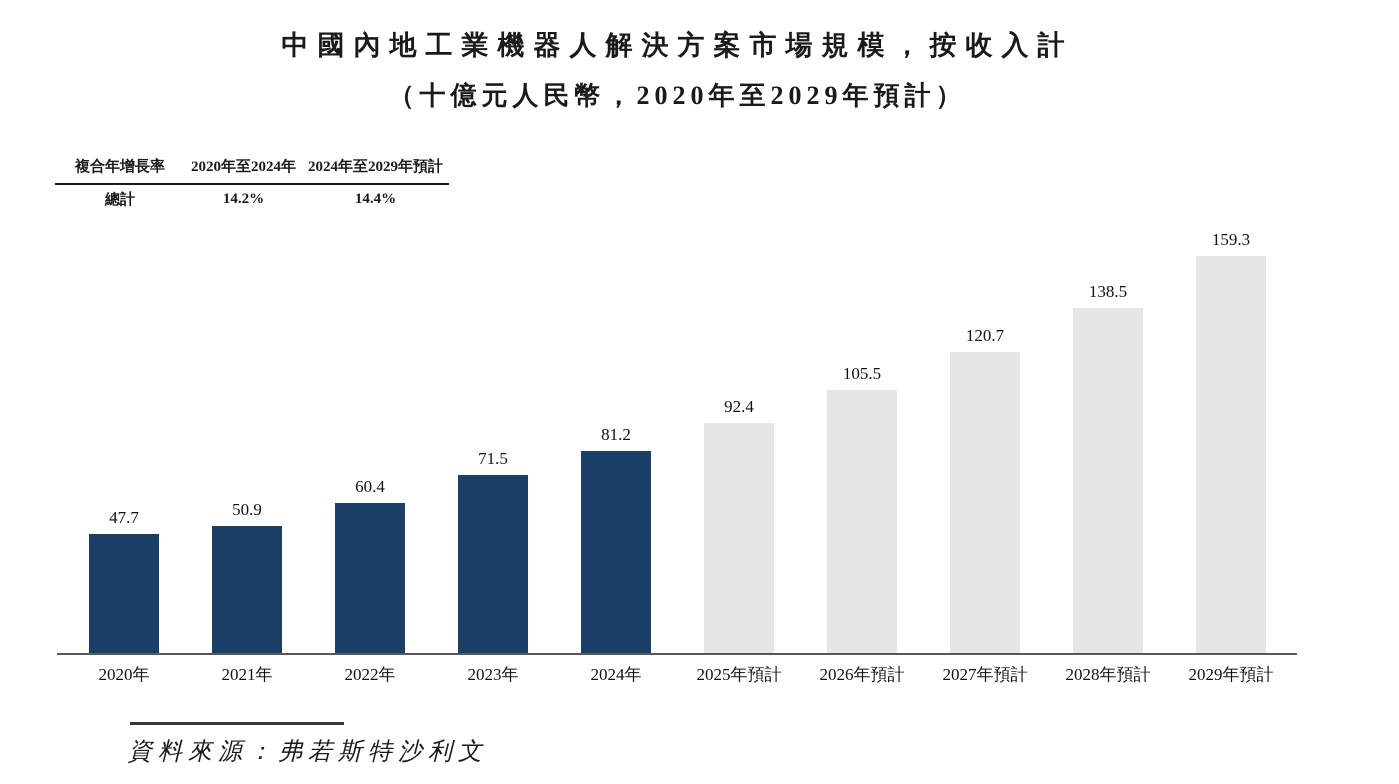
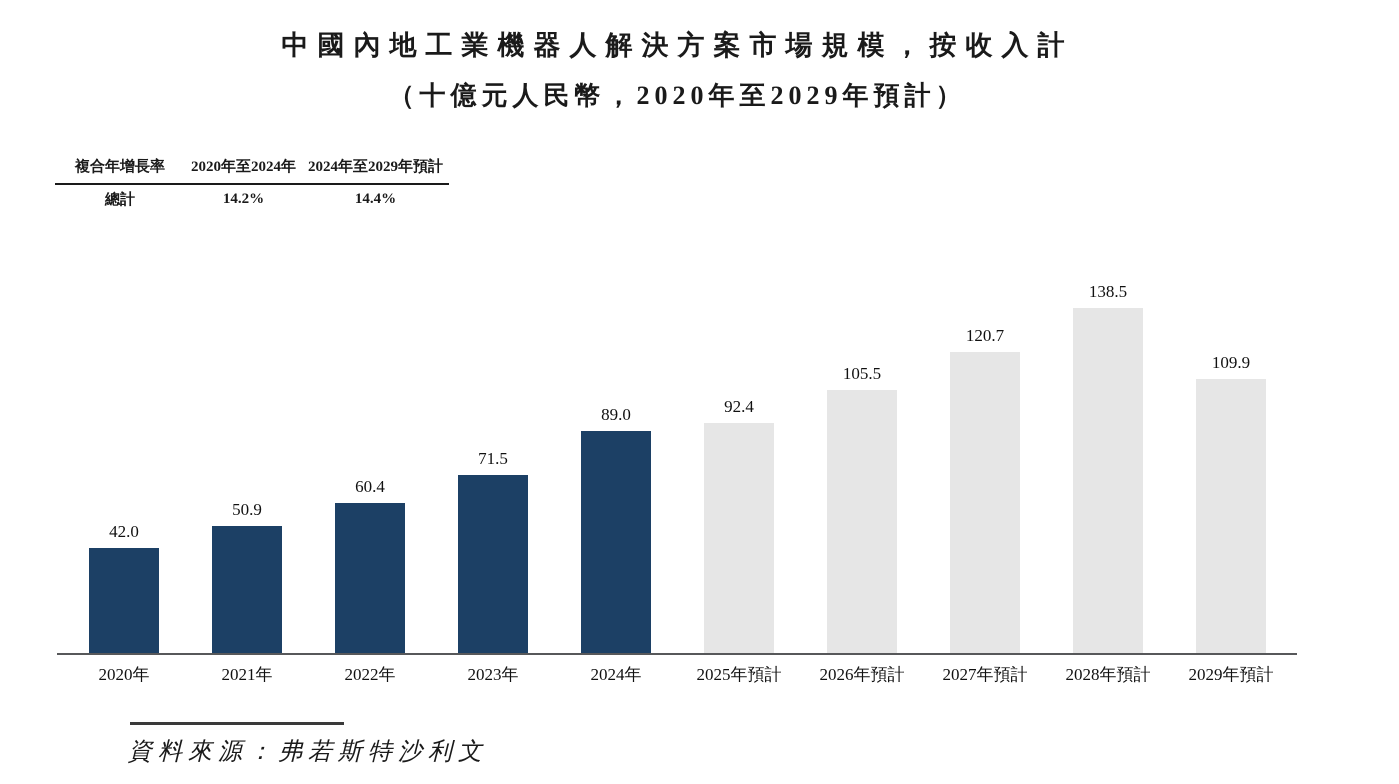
2020年: 47.7 -> 42.0
2024年: 81.2 -> 89.0
2029年預計: 159.3 -> 109.9
